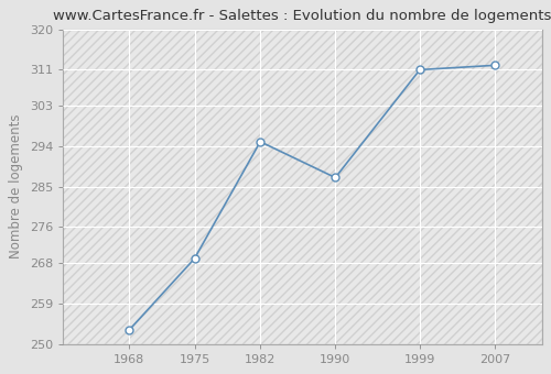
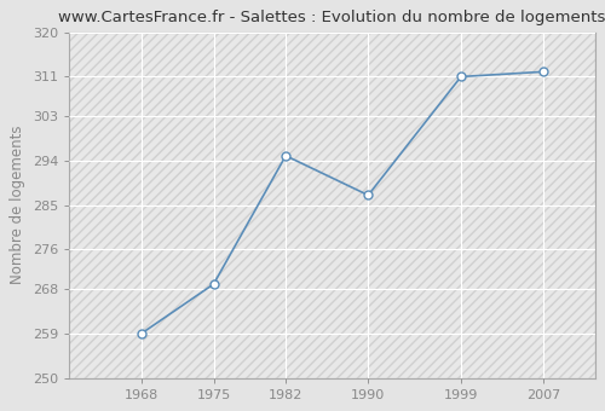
1968: 253 -> 259
